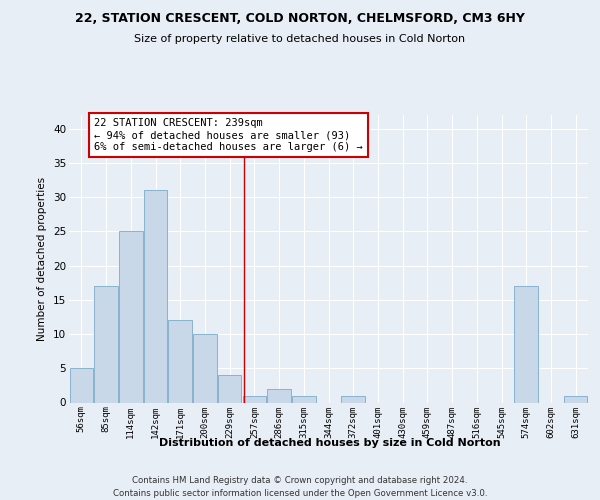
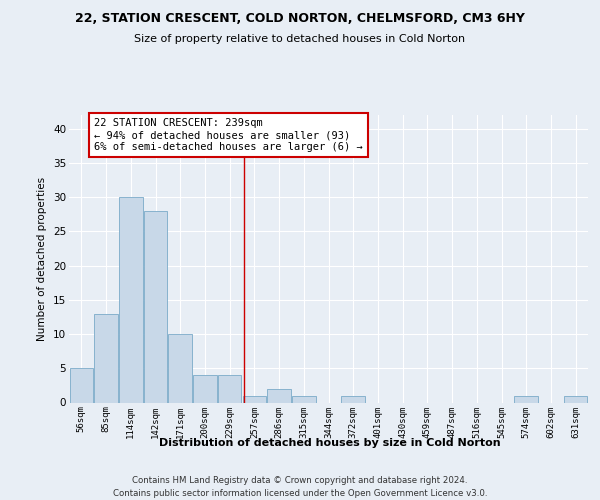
85sqm: 17 -> 13
114sqm: 25 -> 30
142sqm: 31 -> 28
171sqm: 12 -> 10
200sqm: 10 -> 4
574sqm: 17 -> 1
